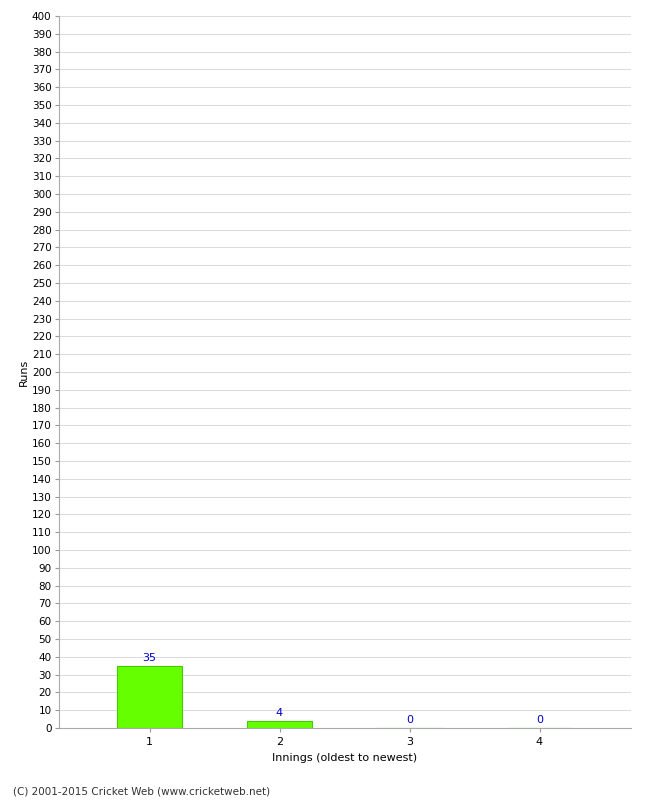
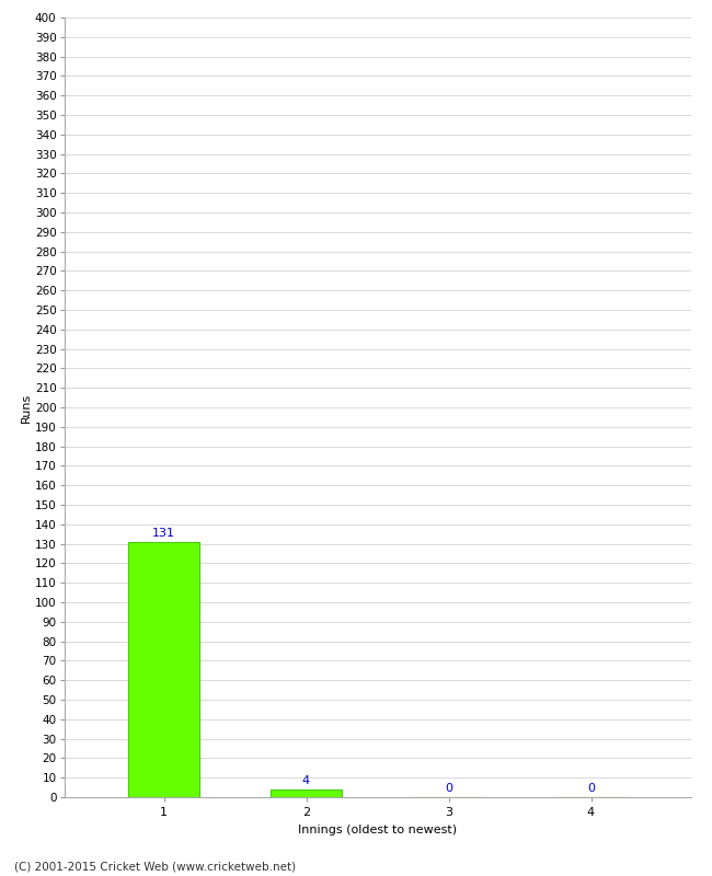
1: 35 -> 131
